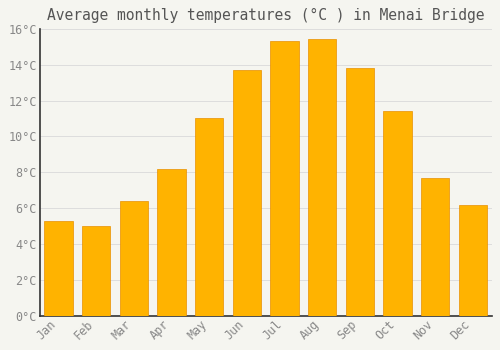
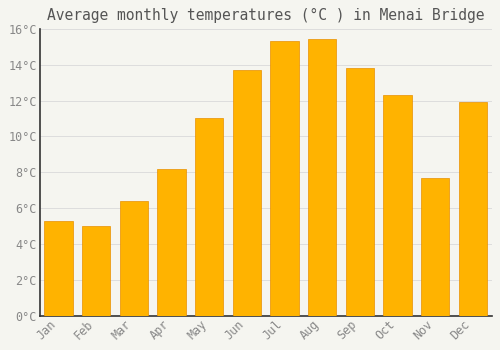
Oct: 11.4°C -> 12.3°C
Dec: 6.2°C -> 11.9°C
